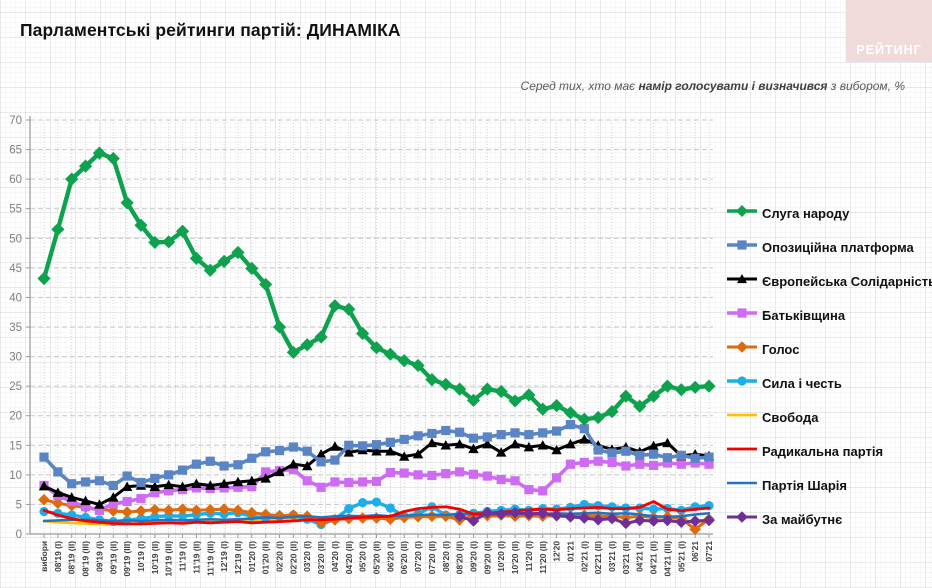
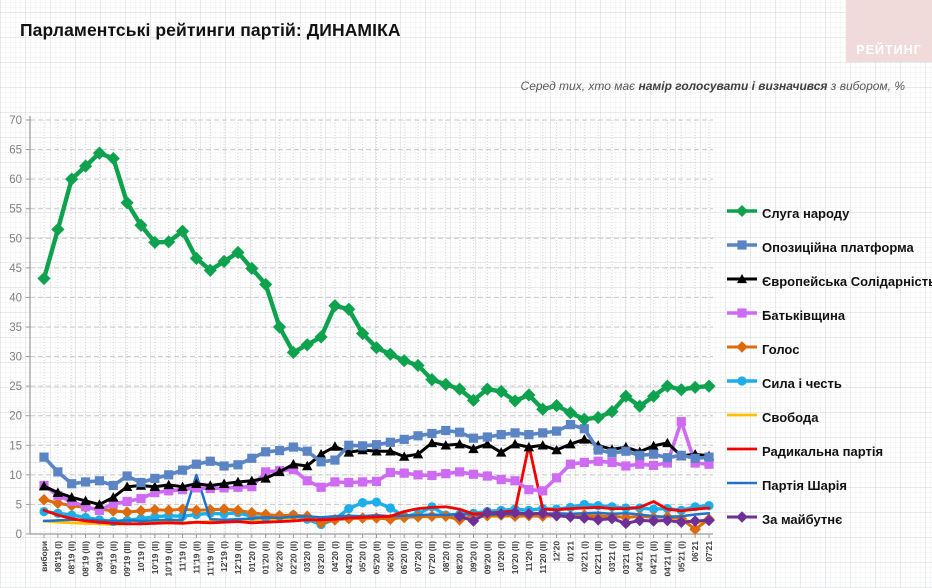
Партія Шарія/11'19 (II): 2 -> 10
Радикальна партія/11'20 (I): 4 -> 15
Батьківщина/05'21 (I): 12 -> 19
